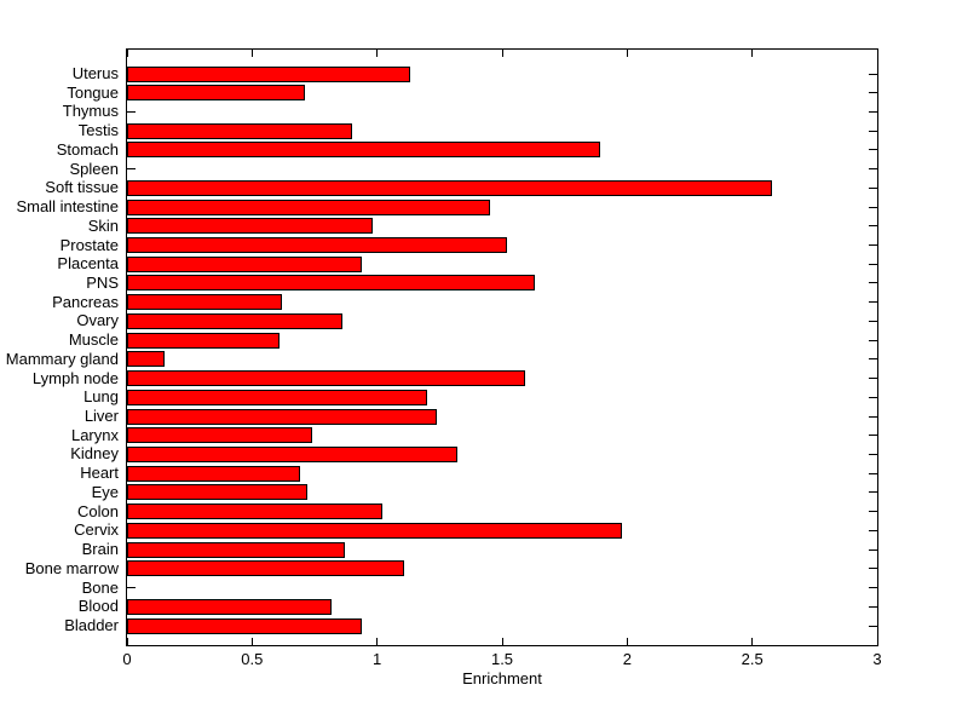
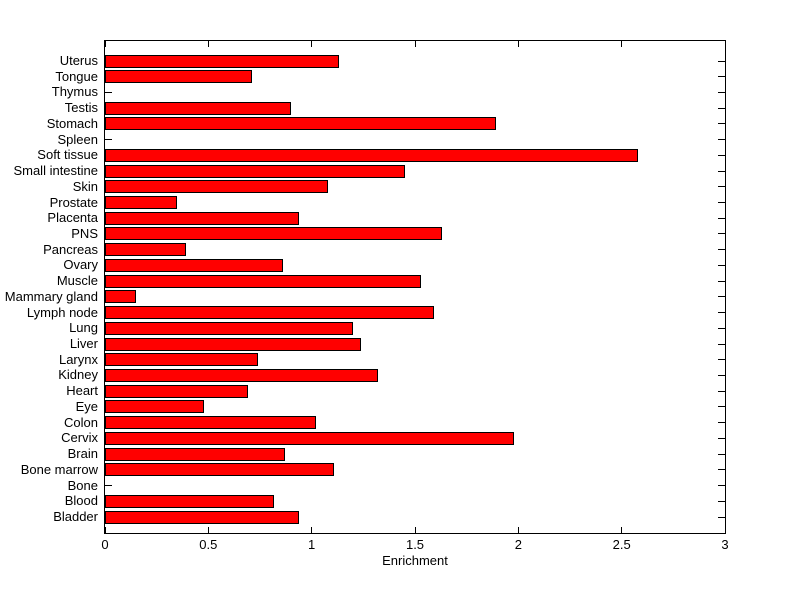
Skin: 0.98 -> 1.08
Prostate: 1.52 -> 0.35
Pancreas: 0.62 -> 0.39
Muscle: 0.61 -> 1.53
Eye: 0.72 -> 0.48
